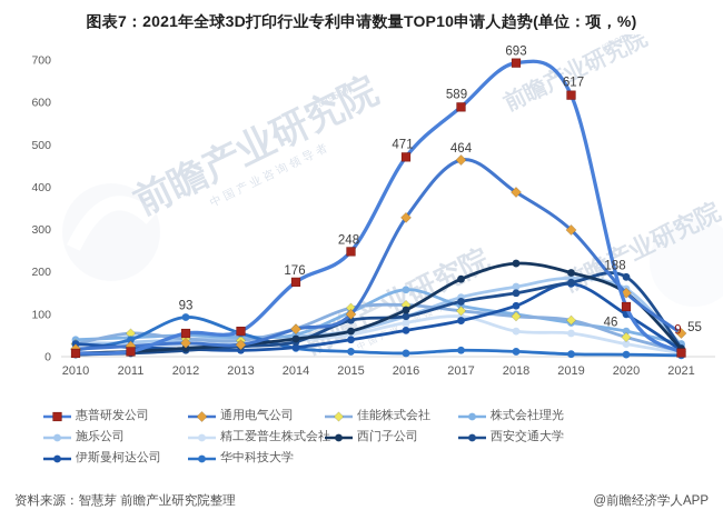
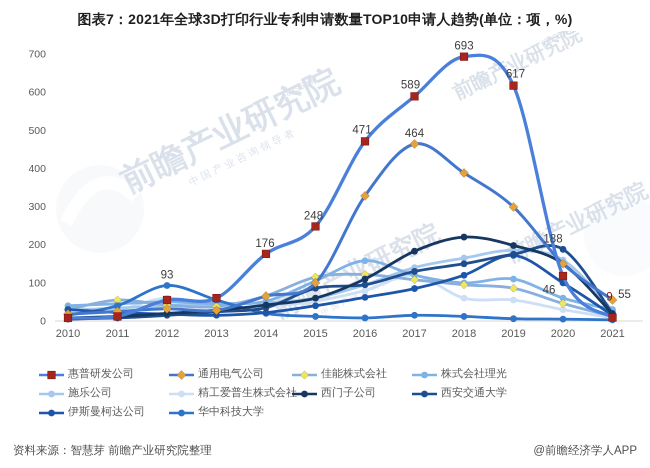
精工爱普生株式会社/2012: 30 -> 60
精工爱普生株式会社/2017: 100 -> 120
株式会社理光/2019: 80 -> 110
